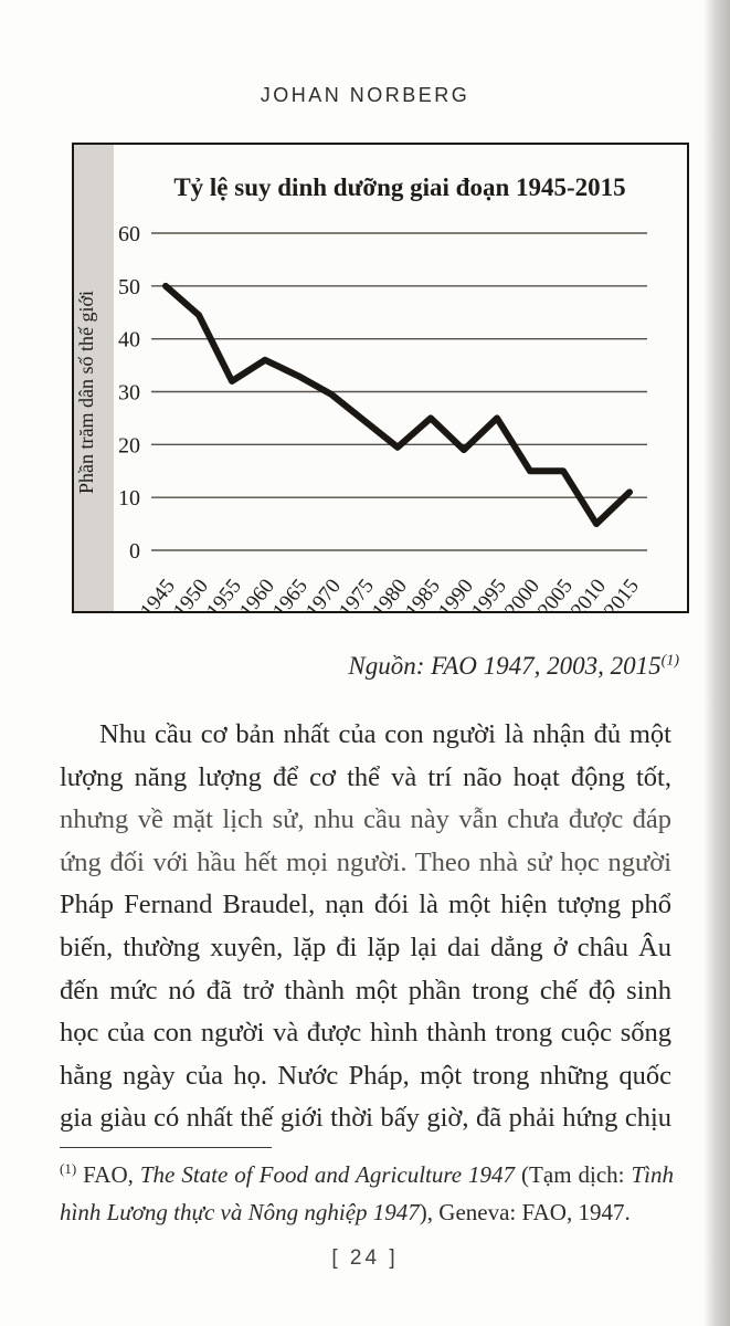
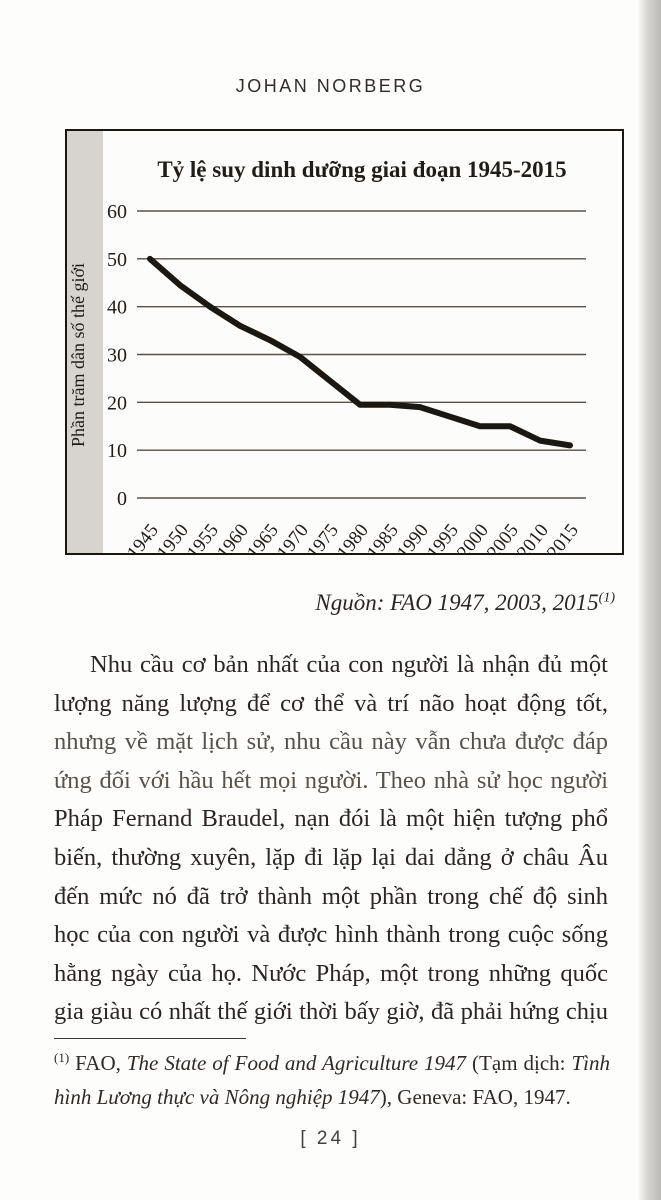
1955: 32 -> 40
1985: 25 -> 20
1995: 25 -> 17
2010: 5 -> 12
